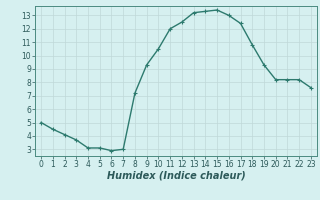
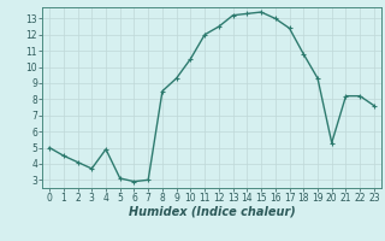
4: 3.1 -> 4.9
8: 7.2 -> 8.5
20: 8.2 -> 5.3
